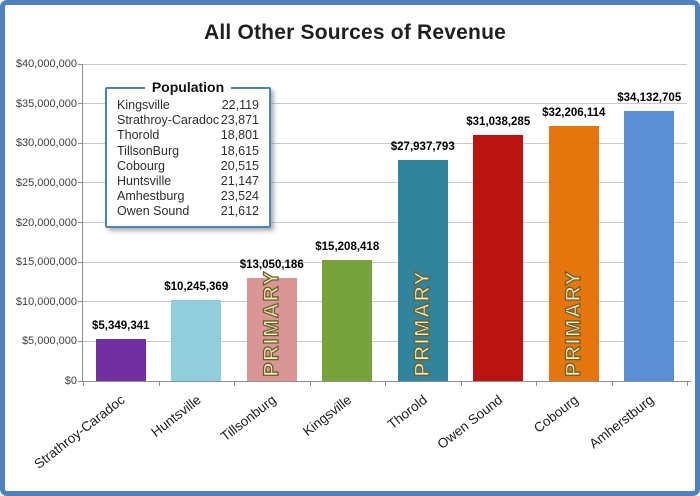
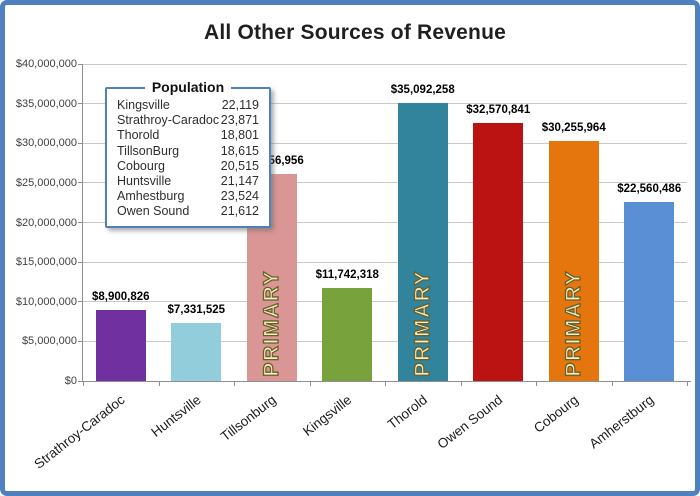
Strathroy-Caradoc: $5,349,341 -> $8,900,826
Huntsville: $10,245,369 -> $7,331,525
Tillsonburg: $13,050,186 -> $26,156,956
Kingsville: $15,208,418 -> $11,742,318
Thorold: $27,937,793 -> $35,092,258
Owen Sound: $31,038,285 -> $32,570,841
Cobourg: $32,206,114 -> $30,255,964
Amherstburg: $34,132,705 -> $22,560,486
